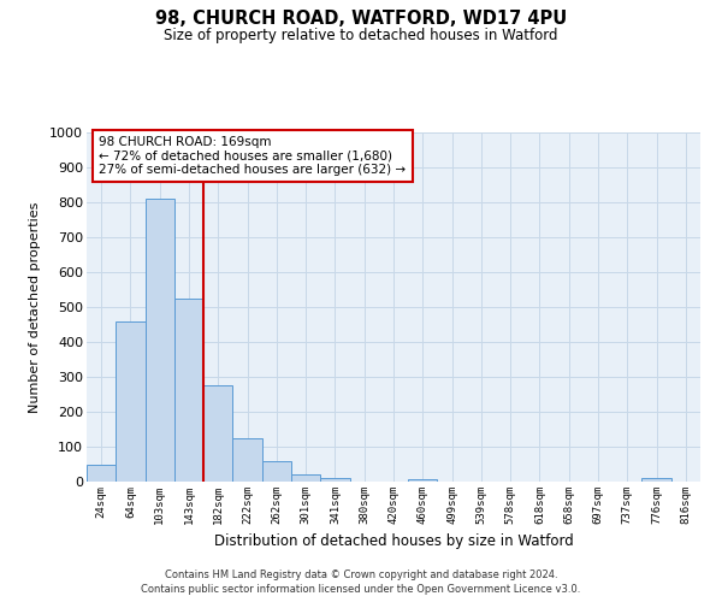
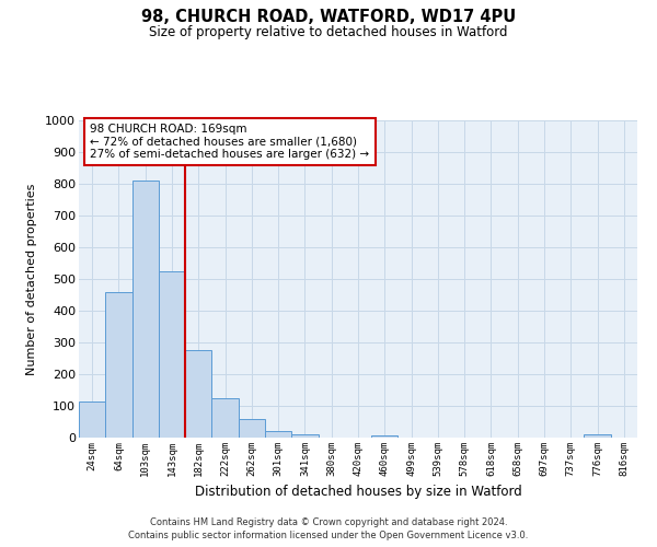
24sqm: 48 -> 115
